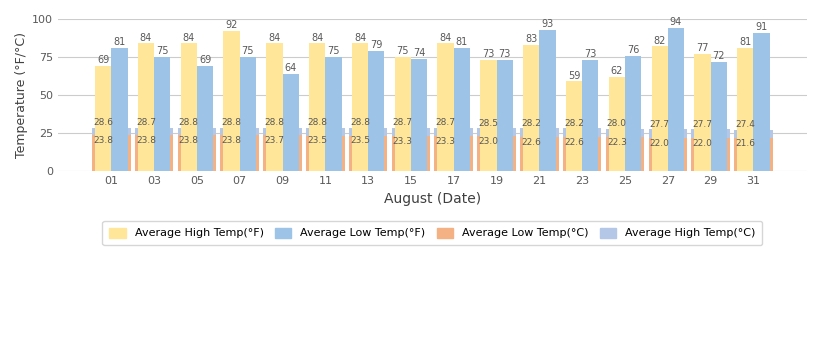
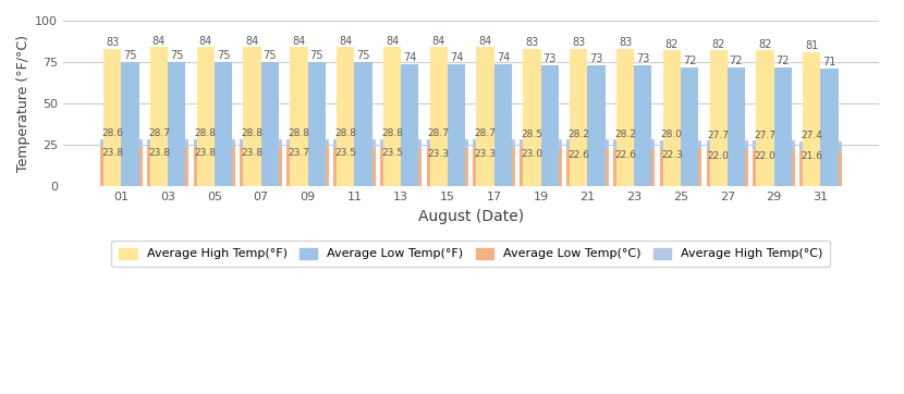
Average High Temp(°F)/01: 69 -> 83
Average Low Temp(°F)/01: 81 -> 75
Average Low Temp(°F)/05: 69 -> 75
Average High Temp(°F)/07: 92 -> 84
Average Low Temp(°F)/09: 64 -> 75
Average Low Temp(°F)/13: 79 -> 74
Average High Temp(°F)/15: 75 -> 84
Average Low Temp(°F)/17: 81 -> 74
Average High Temp(°F)/19: 73 -> 83
Average Low Temp(°F)/21: 93 -> 73
Average High Temp(°F)/23: 59 -> 83
Average High Temp(°F)/25: 62 -> 82
Average Low Temp(°F)/25: 76 -> 72
Average Low Temp(°F)/27: 94 -> 72
Average High Temp(°F)/29: 77 -> 82
Average Low Temp(°F)/31: 91 -> 71
